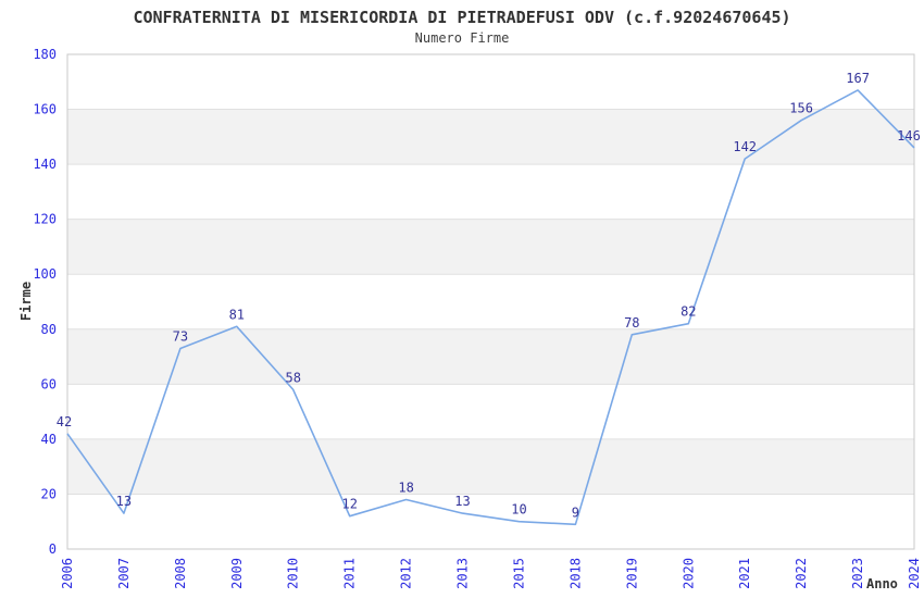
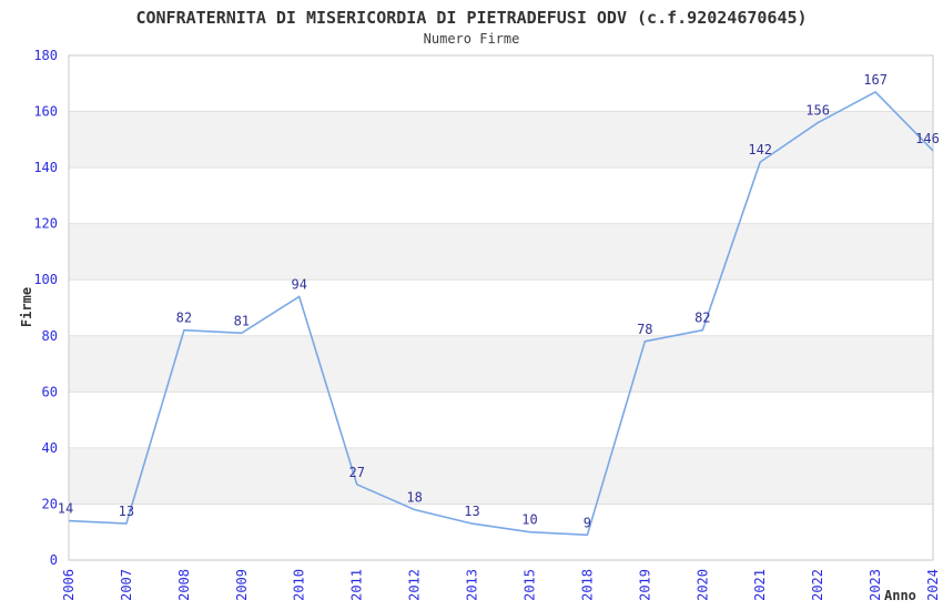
2006: 42 -> 14
2008: 73 -> 82
2010: 58 -> 94
2011: 12 -> 27
